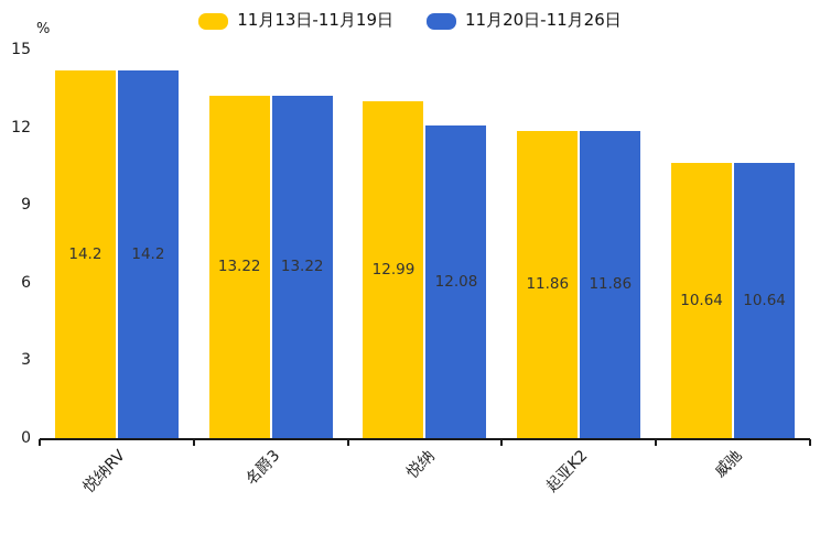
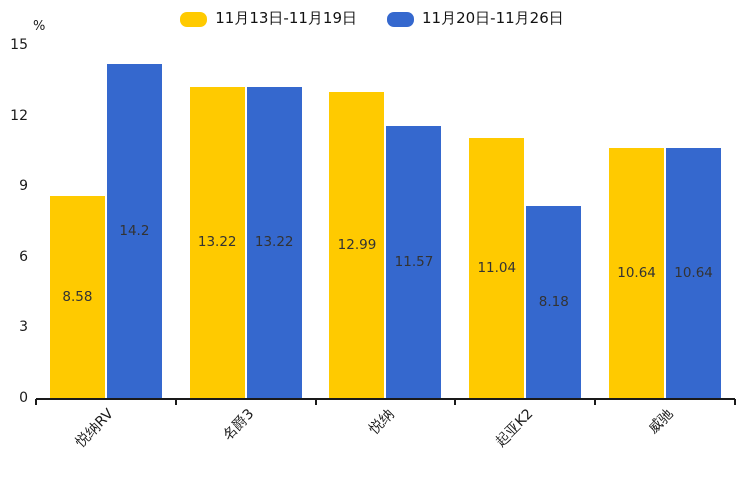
11月13日-11月19日/悦纳RV: 14.2 -> 8.58
11月20日-11月26日/悦纳: 12.08 -> 11.57
11月13日-11月19日/起亚K2: 11.86 -> 11.04
11月20日-11月26日/起亚K2: 11.86 -> 8.18
